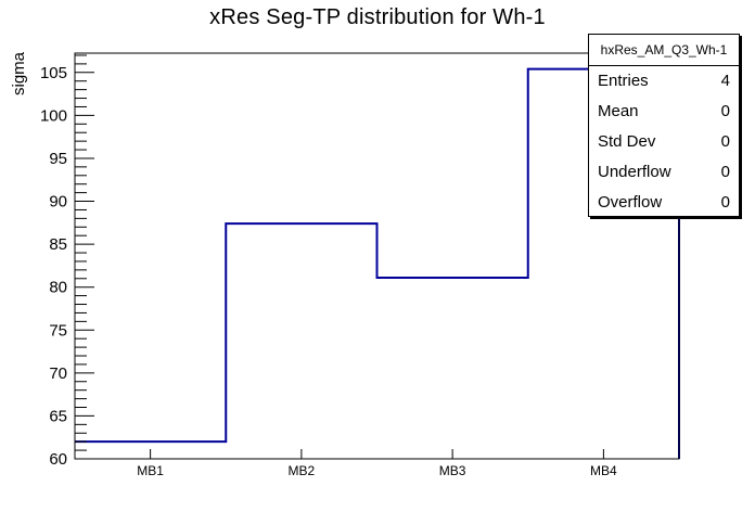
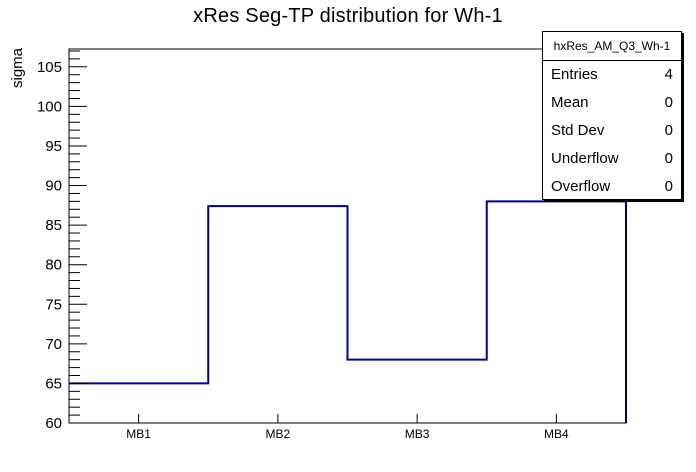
MB1: 62 -> 65
MB3: 81 -> 68
MB4: 105 -> 88
